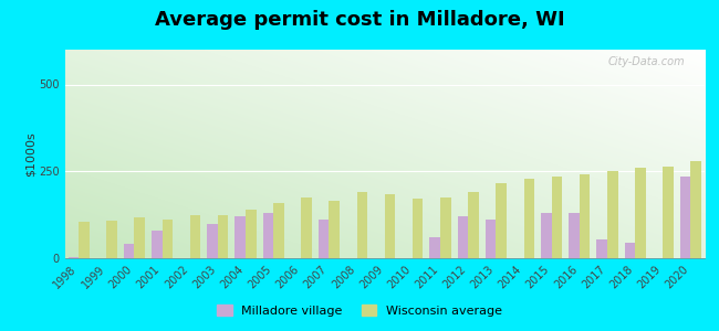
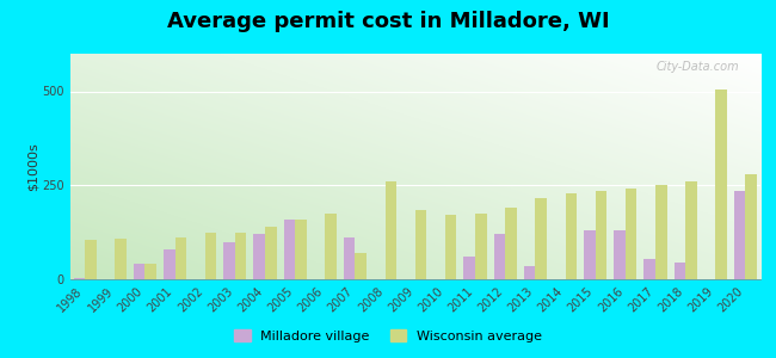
Wisconsin average/2000: 118 -> 40
Milladore village/2005: 130 -> 160
Wisconsin average/2007: 165 -> 70
Wisconsin average/2008: 190 -> 260
Milladore village/2013: 110 -> 35
Wisconsin average/2019: 265 -> 505
